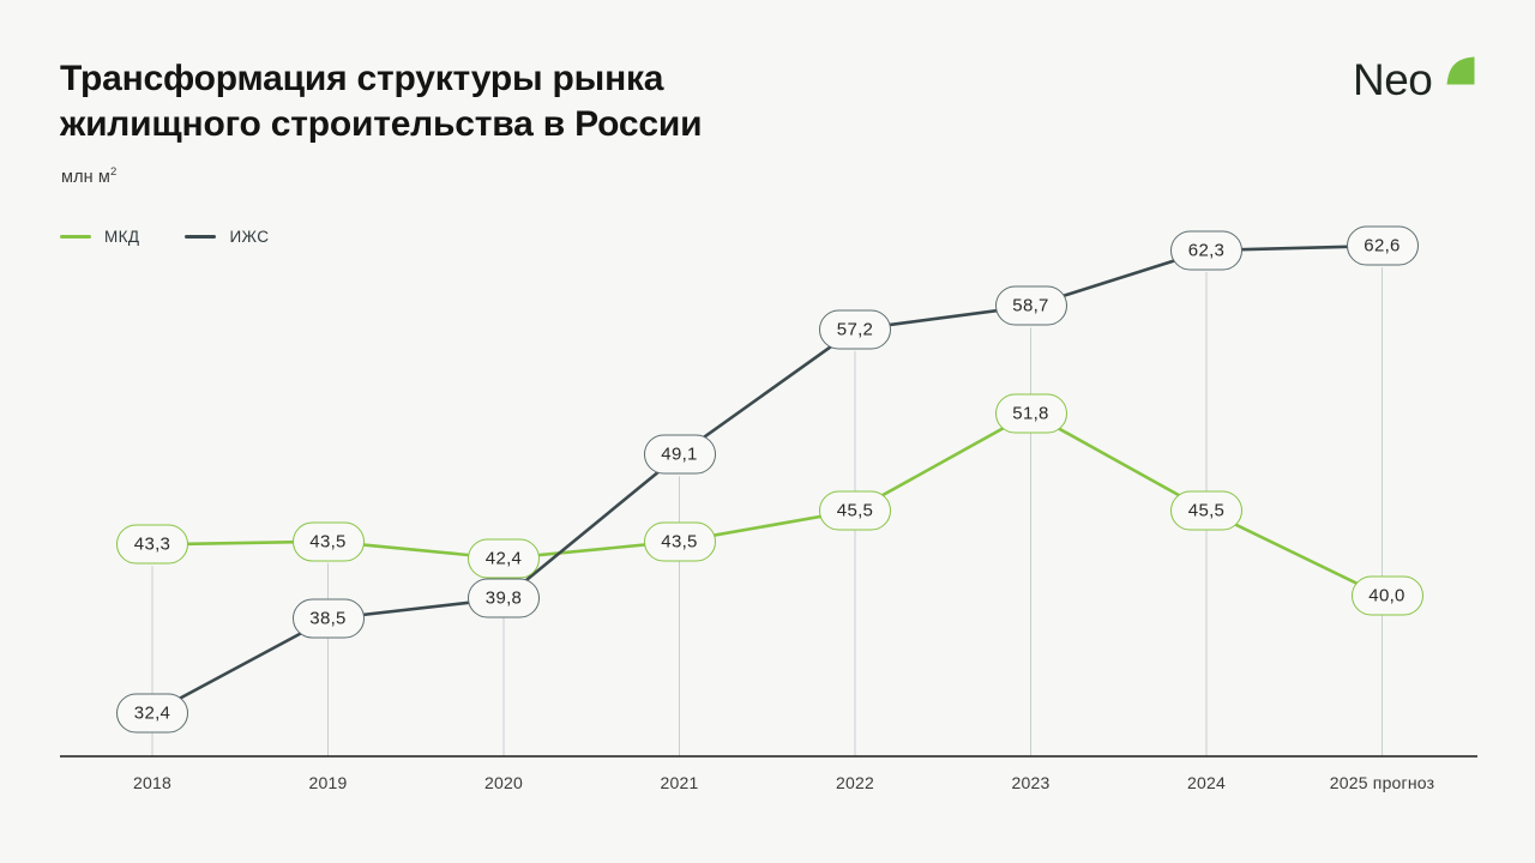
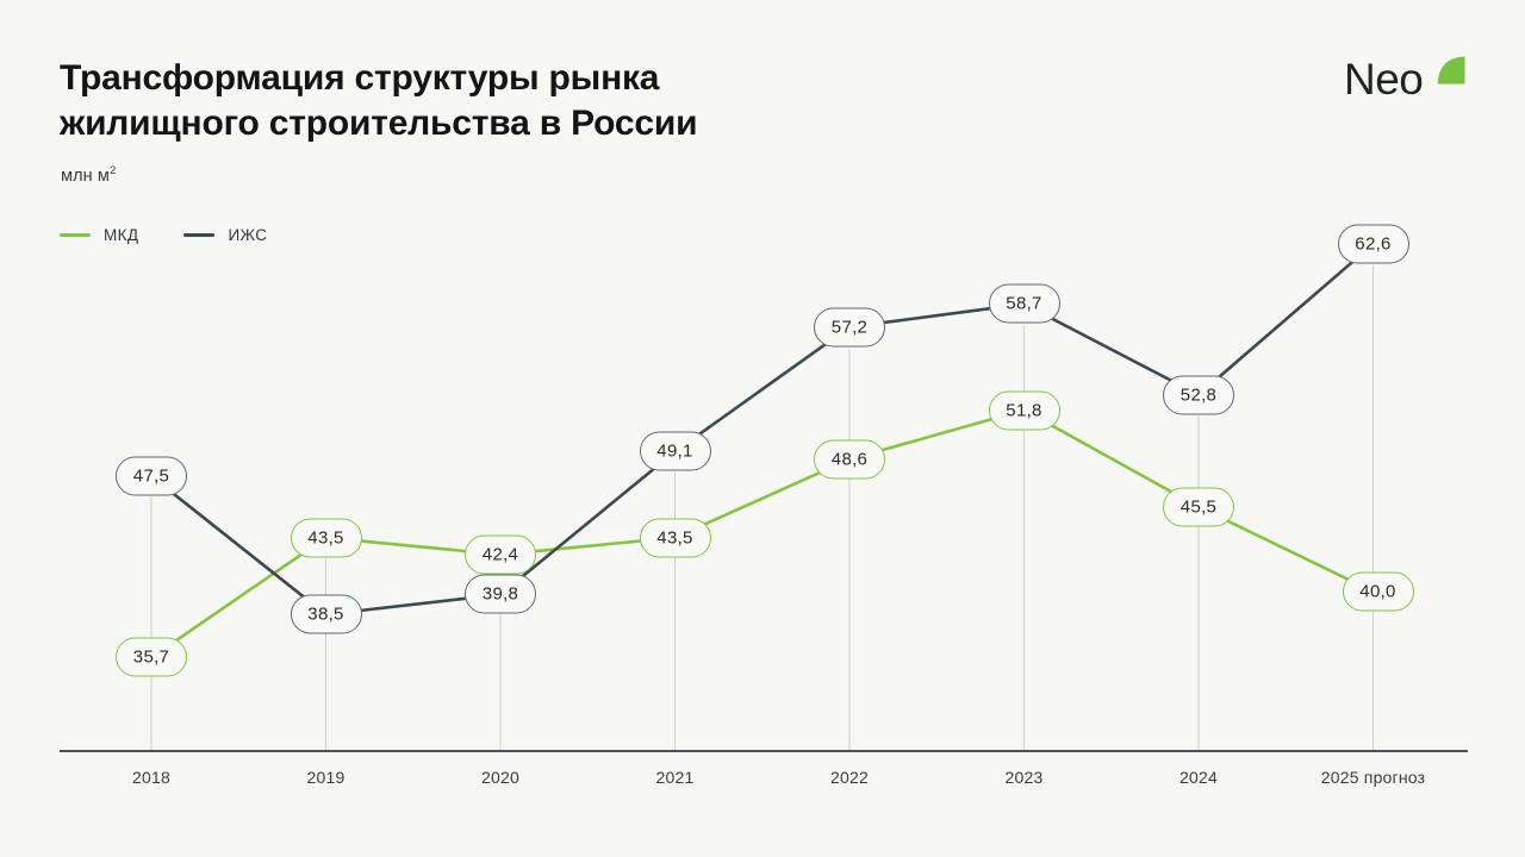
МКД/2018: 43,3 -> 35,7
ИЖС/2018: 32,4 -> 47,5
МКД/2022: 45,5 -> 48,6
ИЖС/2024: 62,3 -> 52,8
